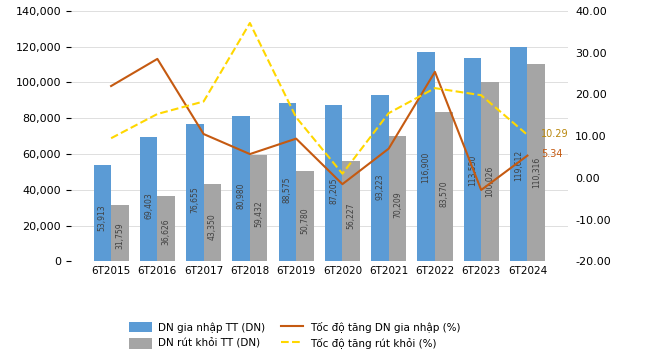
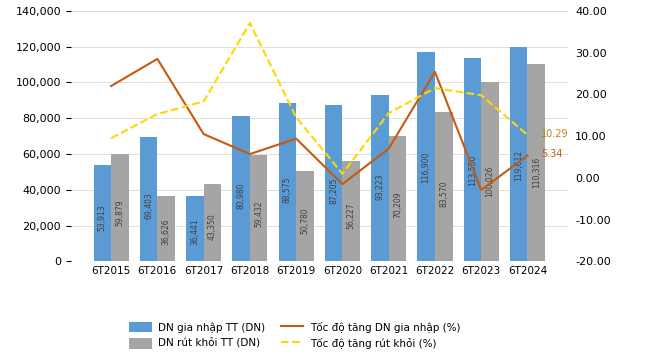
DN rút khỏi TT (DN)/6T2015: 31,759 -> 59,879
DN gia nhập TT (DN)/6T2017: 76,655 -> 36,441
